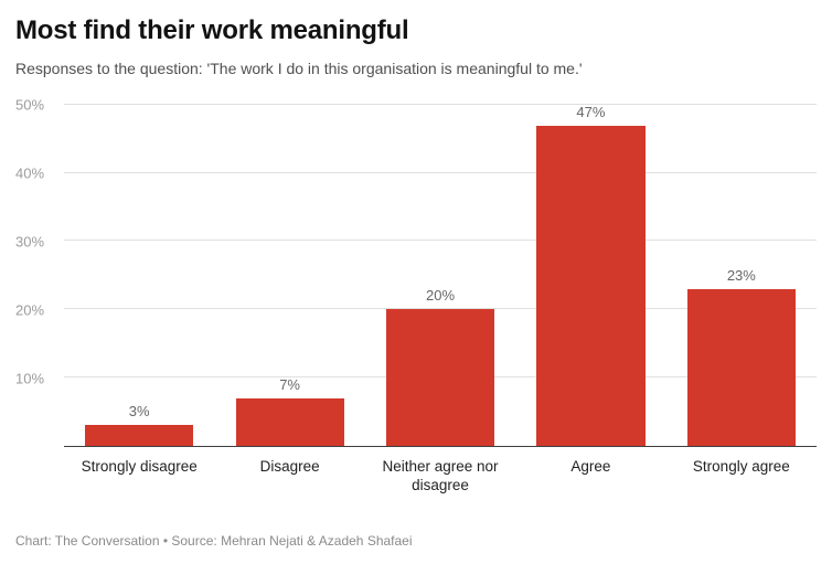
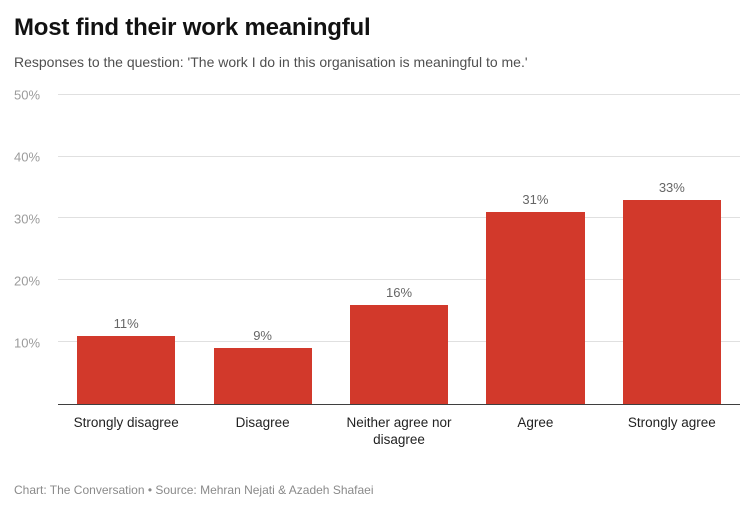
Strongly disagree: 3% -> 11%
Disagree: 7% -> 9%
Neither agree nor disagree: 20% -> 16%
Agree: 47% -> 31%
Strongly agree: 23% -> 33%
